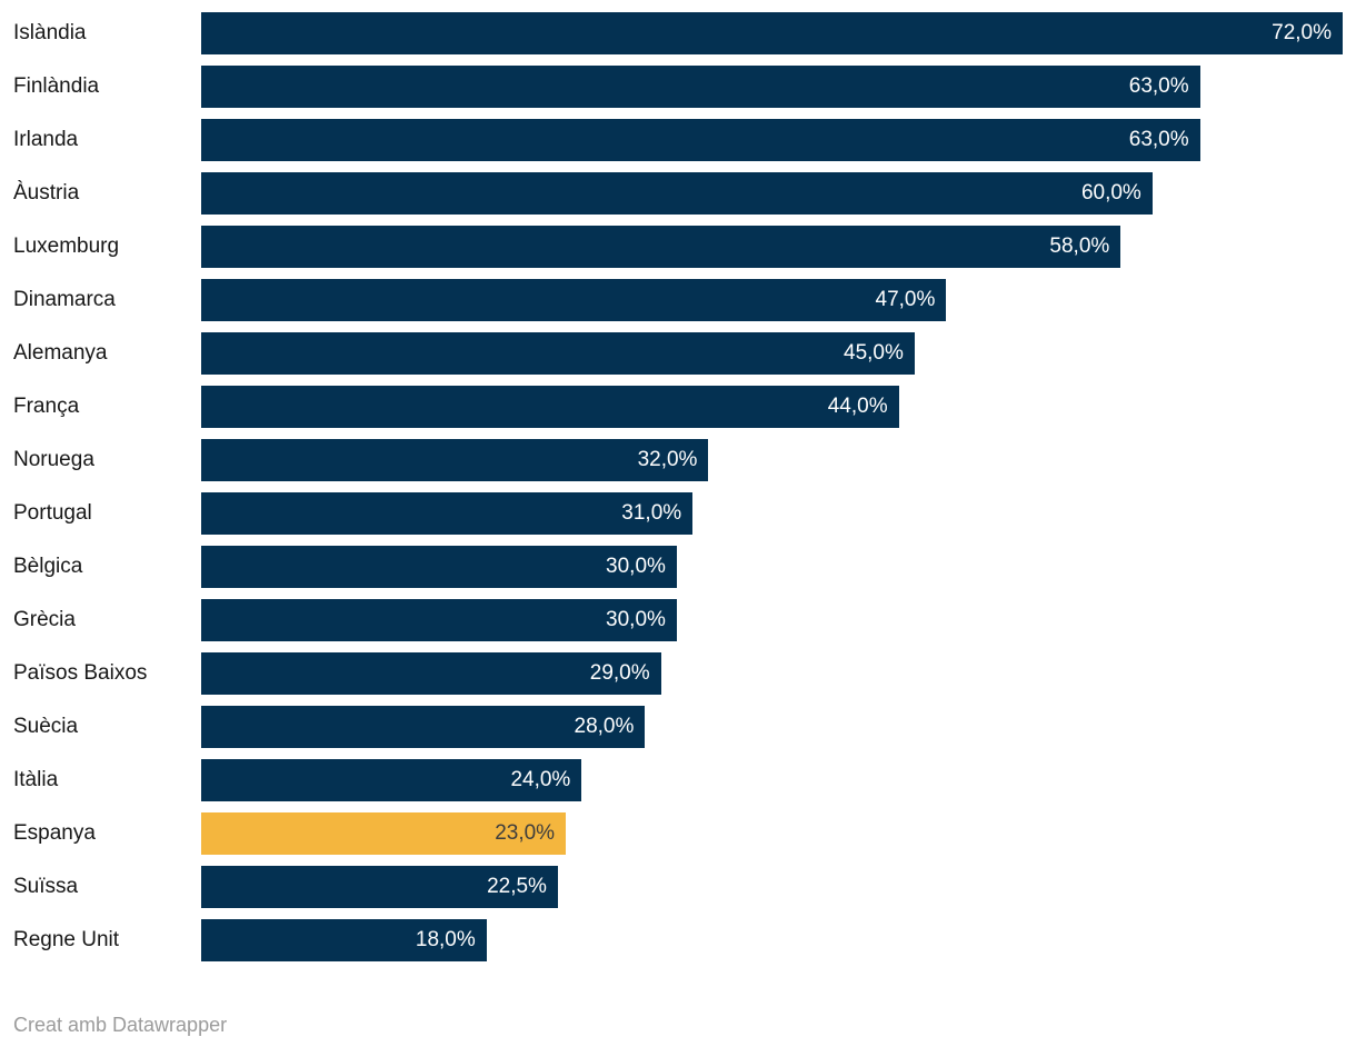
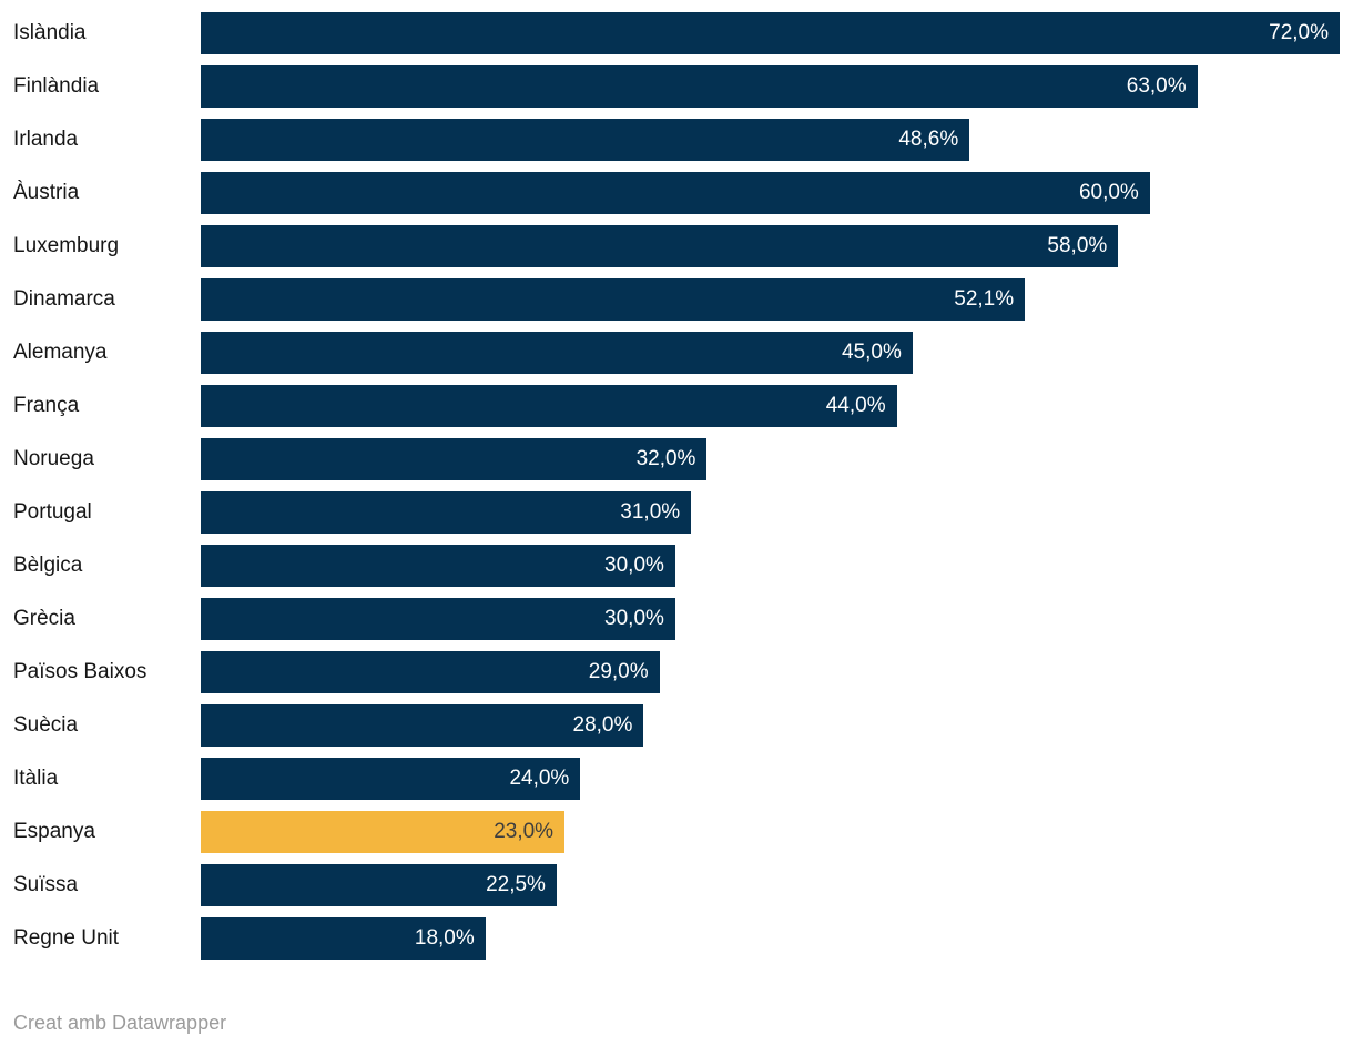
Irlanda: 63,0% -> 48,6%
Dinamarca: 47,0% -> 52,1%
